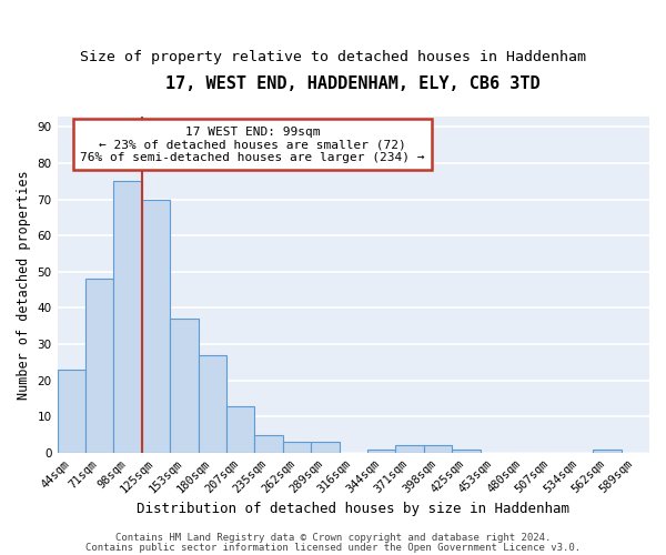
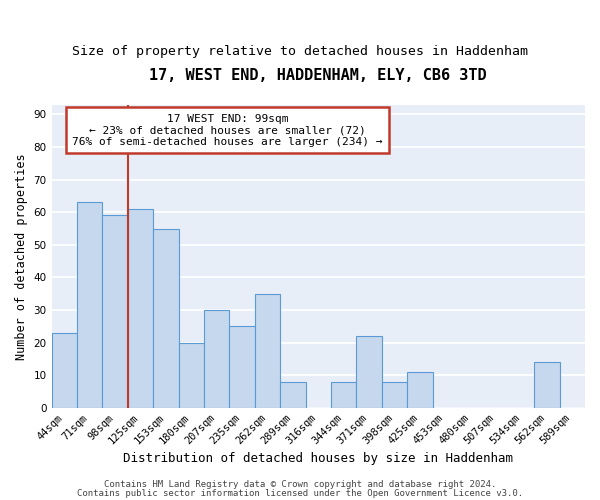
71sqm: 48 -> 63
98sqm: 75 -> 59
125sqm: 70 -> 61
153sqm: 37 -> 55
180sqm: 27 -> 20
207sqm: 13 -> 30
235sqm: 5 -> 25
262sqm: 3 -> 35
289sqm: 3 -> 8
344sqm: 1 -> 8
371sqm: 2 -> 22
398sqm: 2 -> 8
425sqm: 1 -> 11
562sqm: 1 -> 14
